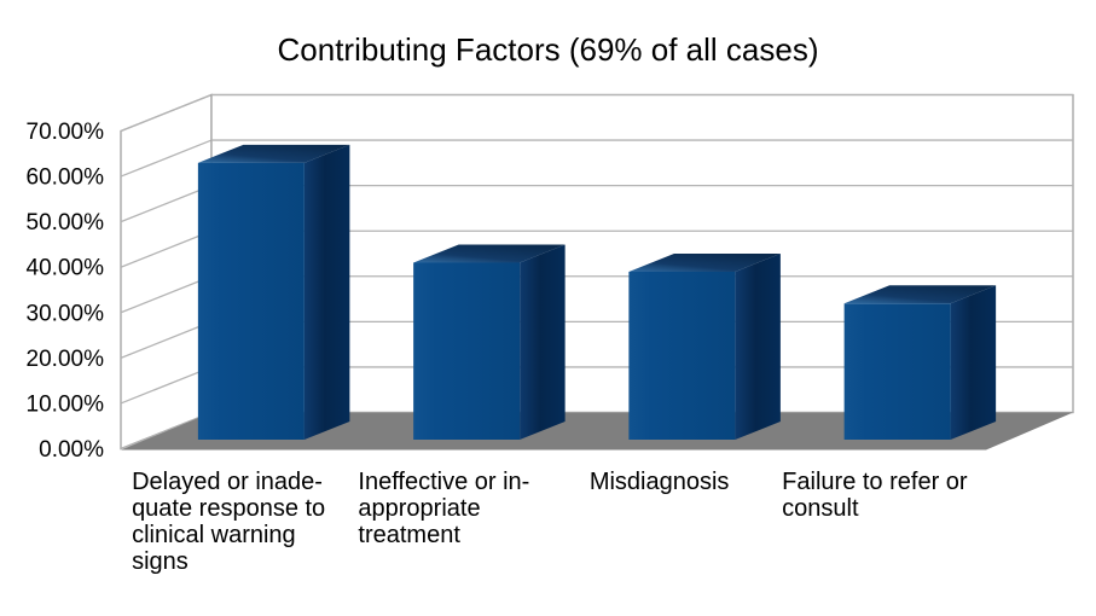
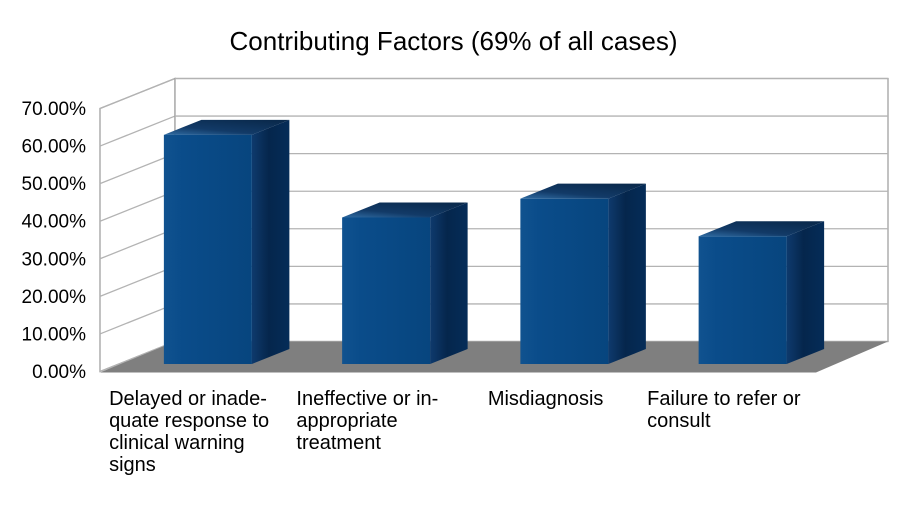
Misdiagnosis: 37% -> 44%
Failure to refer or consult: 30% -> 34%
